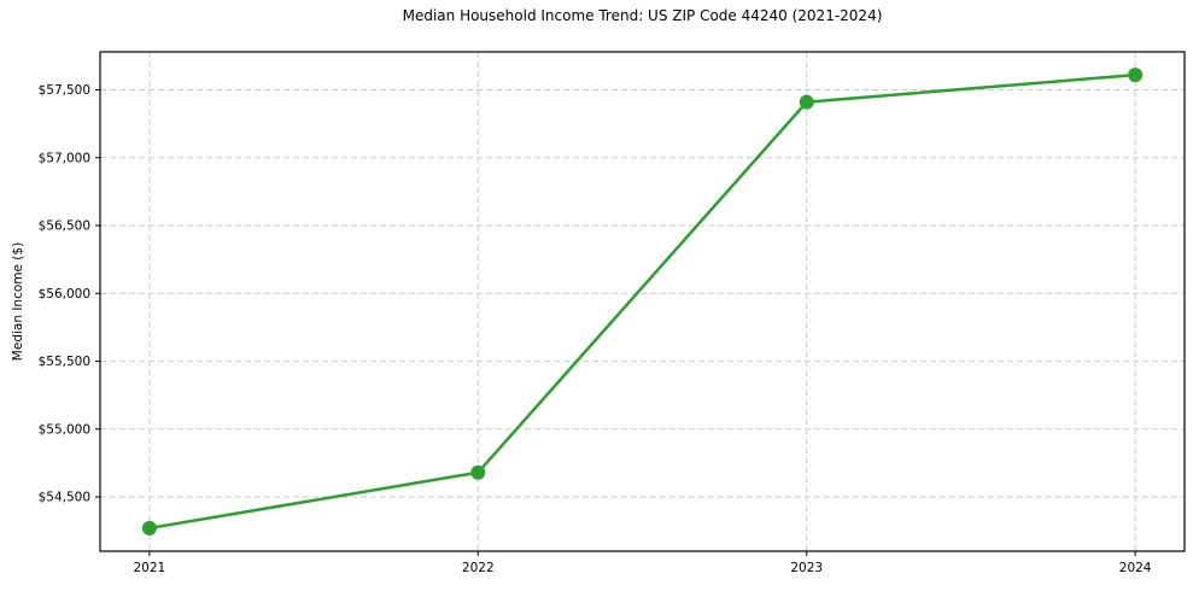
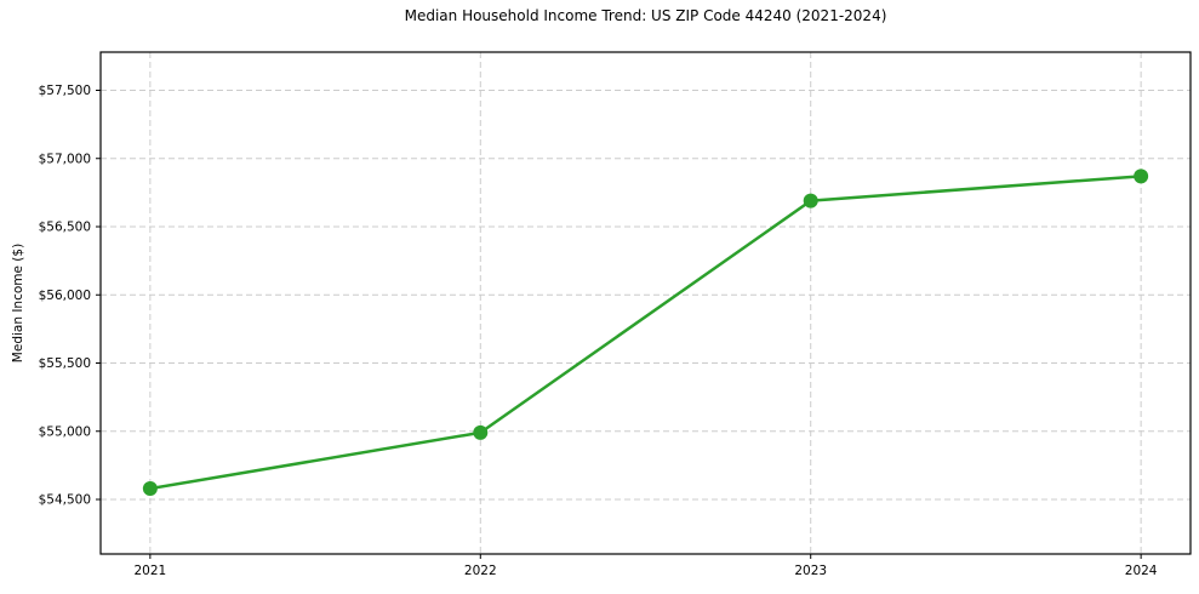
2021: $54270 -> $54580
2022: $54680 -> $54990
2023: $57410 -> $56690
2024: $57610 -> $56870
